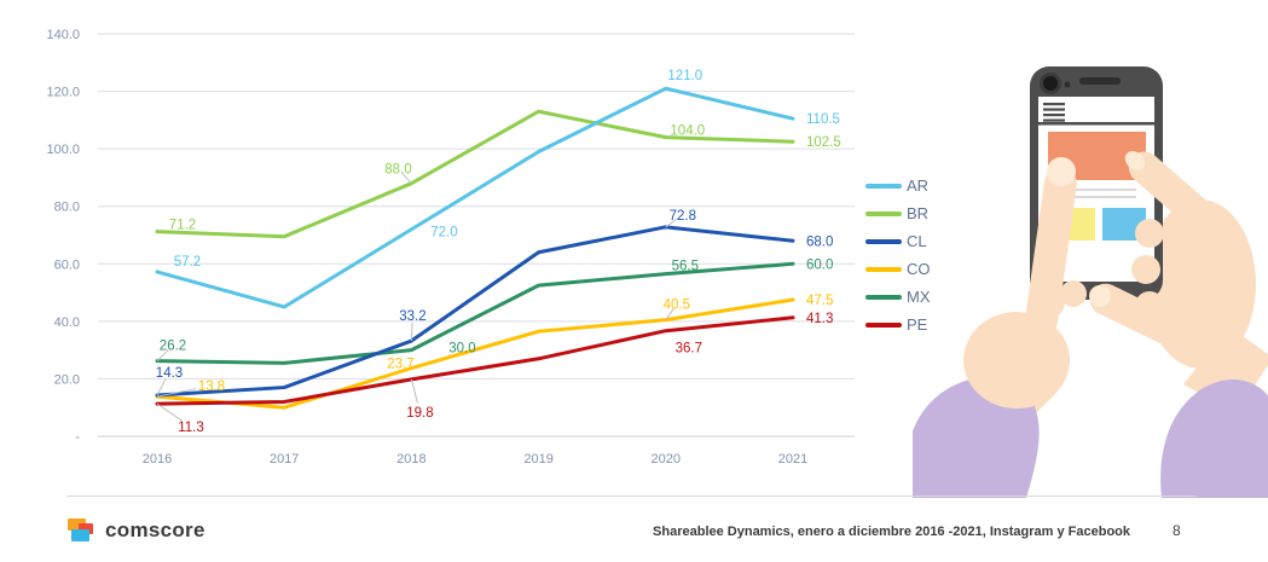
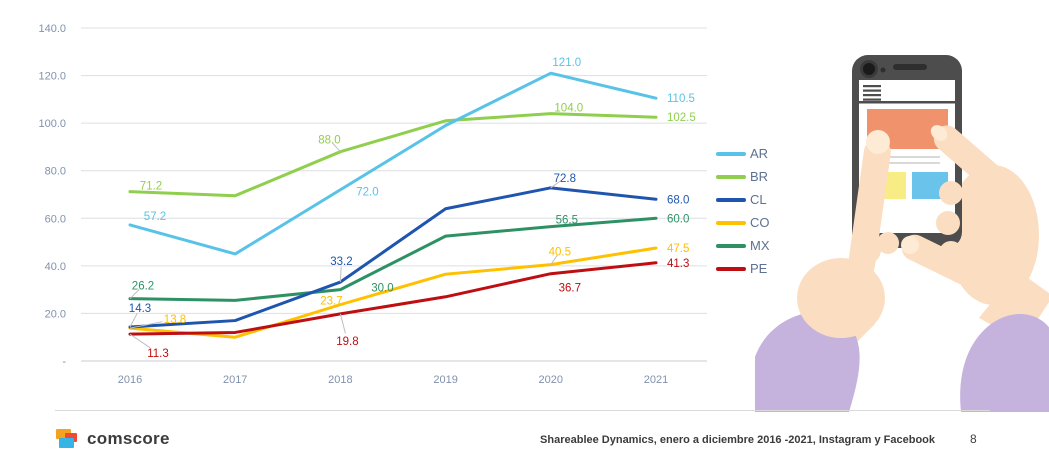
BR/2019: 113 -> 101
